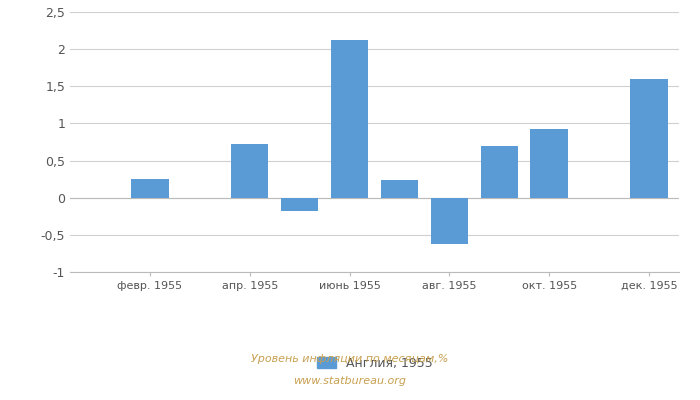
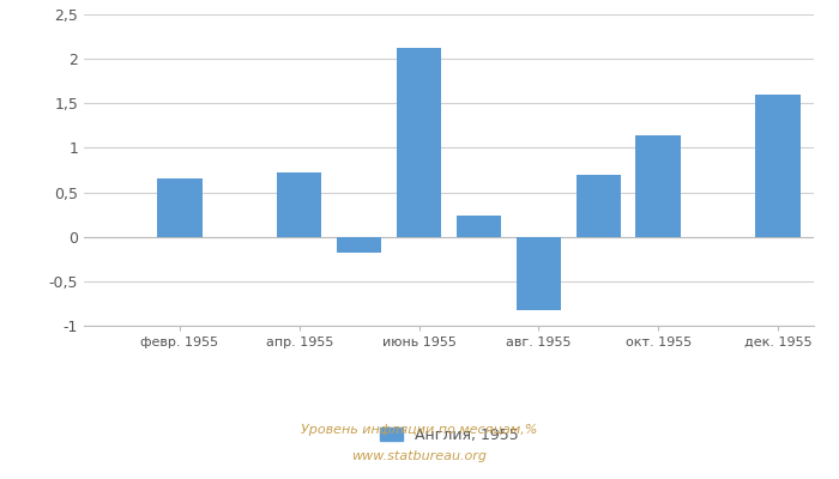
февр. 1955: 0,25 -> 0,66
авг. 1955: -0,62 -> -0,82
окт. 1955: 0,93 -> 1,14
